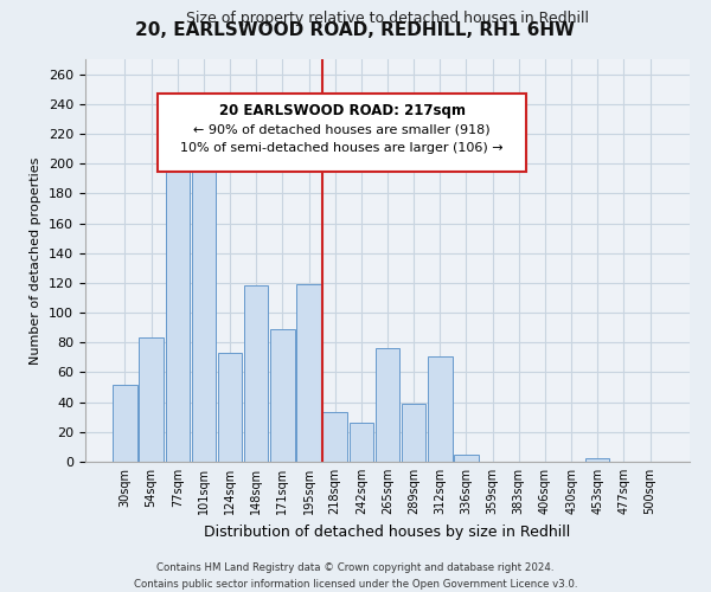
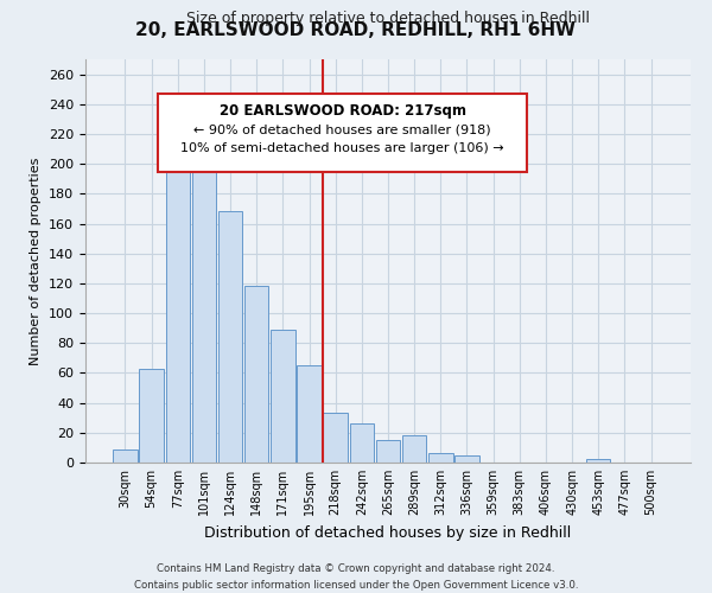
30sqm: 52 -> 9
54sqm: 83 -> 63
124sqm: 73 -> 168
195sqm: 119 -> 65
265sqm: 76 -> 15
289sqm: 39 -> 18
312sqm: 71 -> 6
